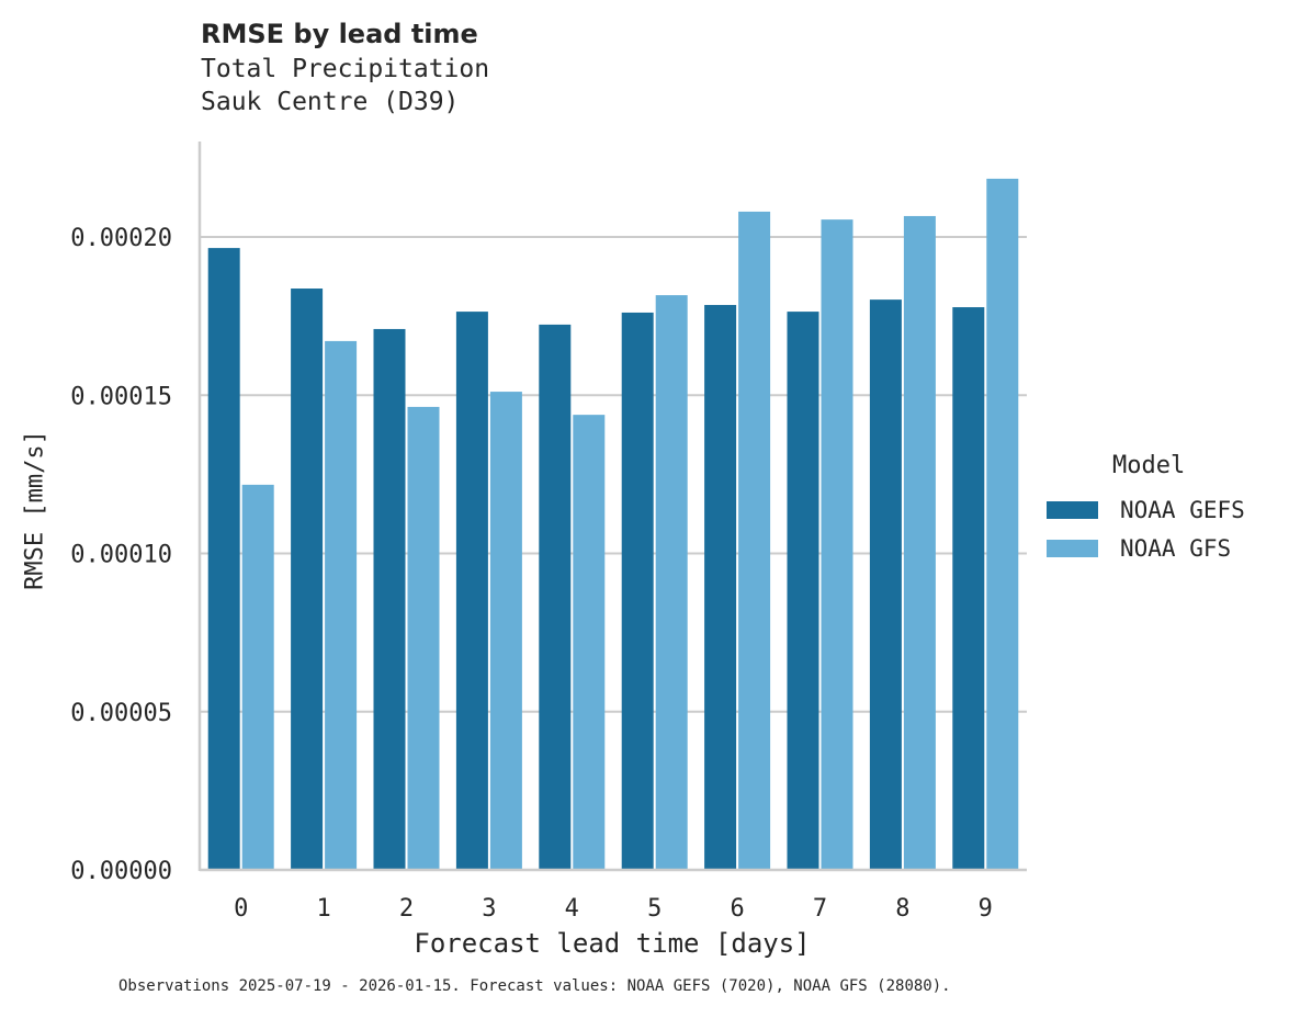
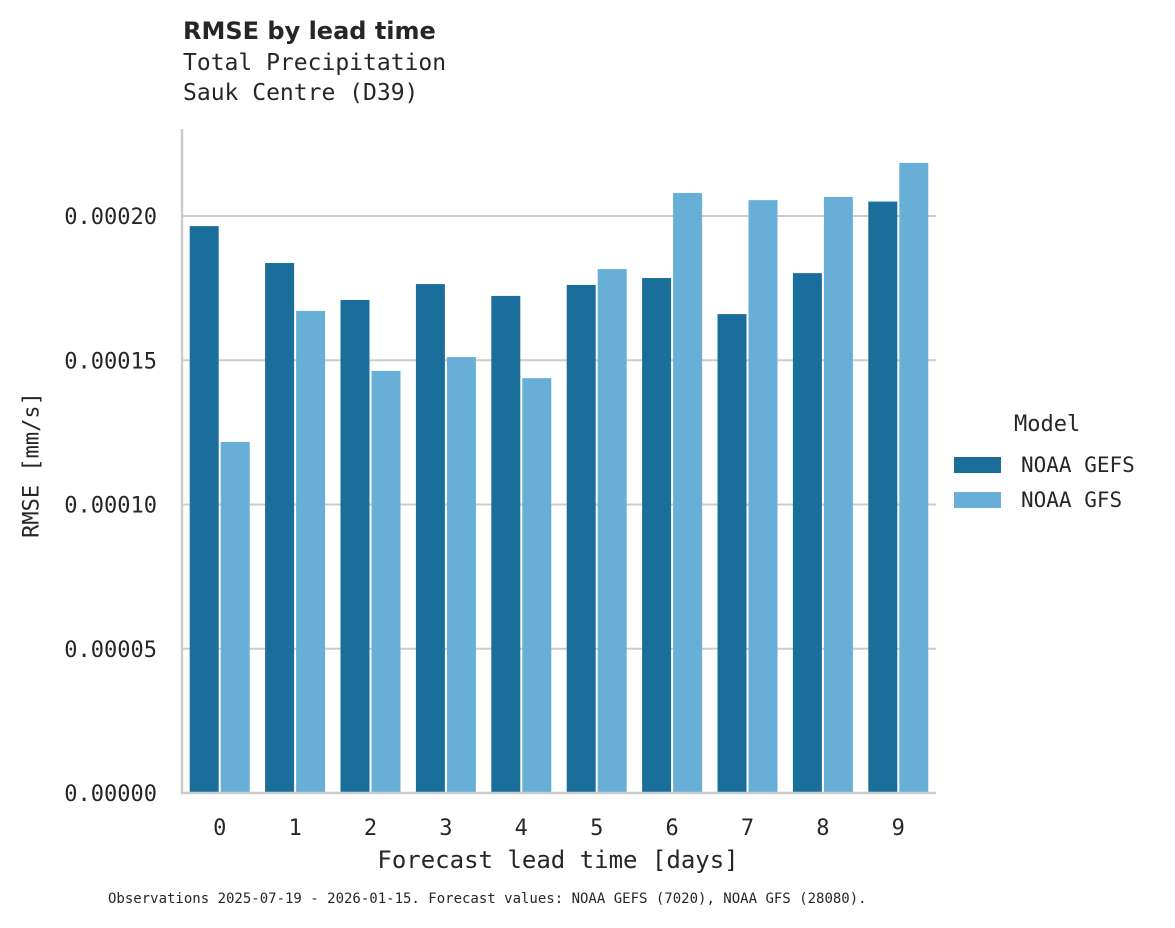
NOAA GEFS/7: 0.000176 -> 0.000166
NOAA GEFS/9: 0.000178 -> 0.000205
